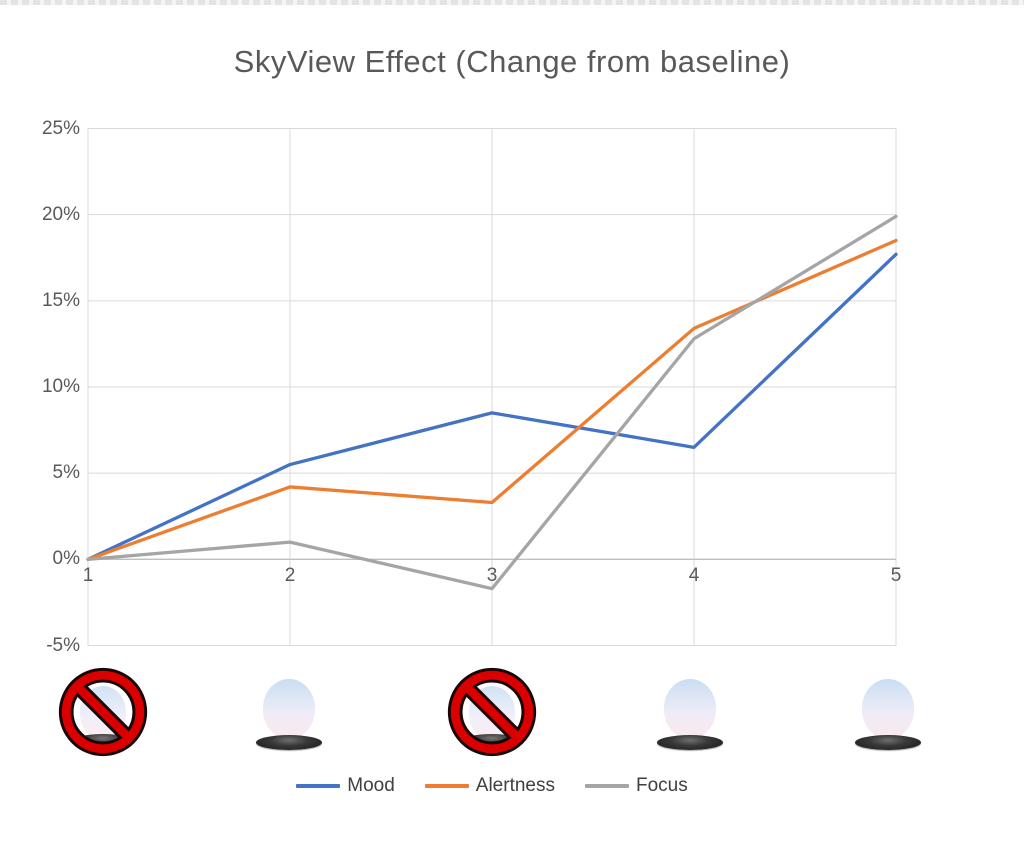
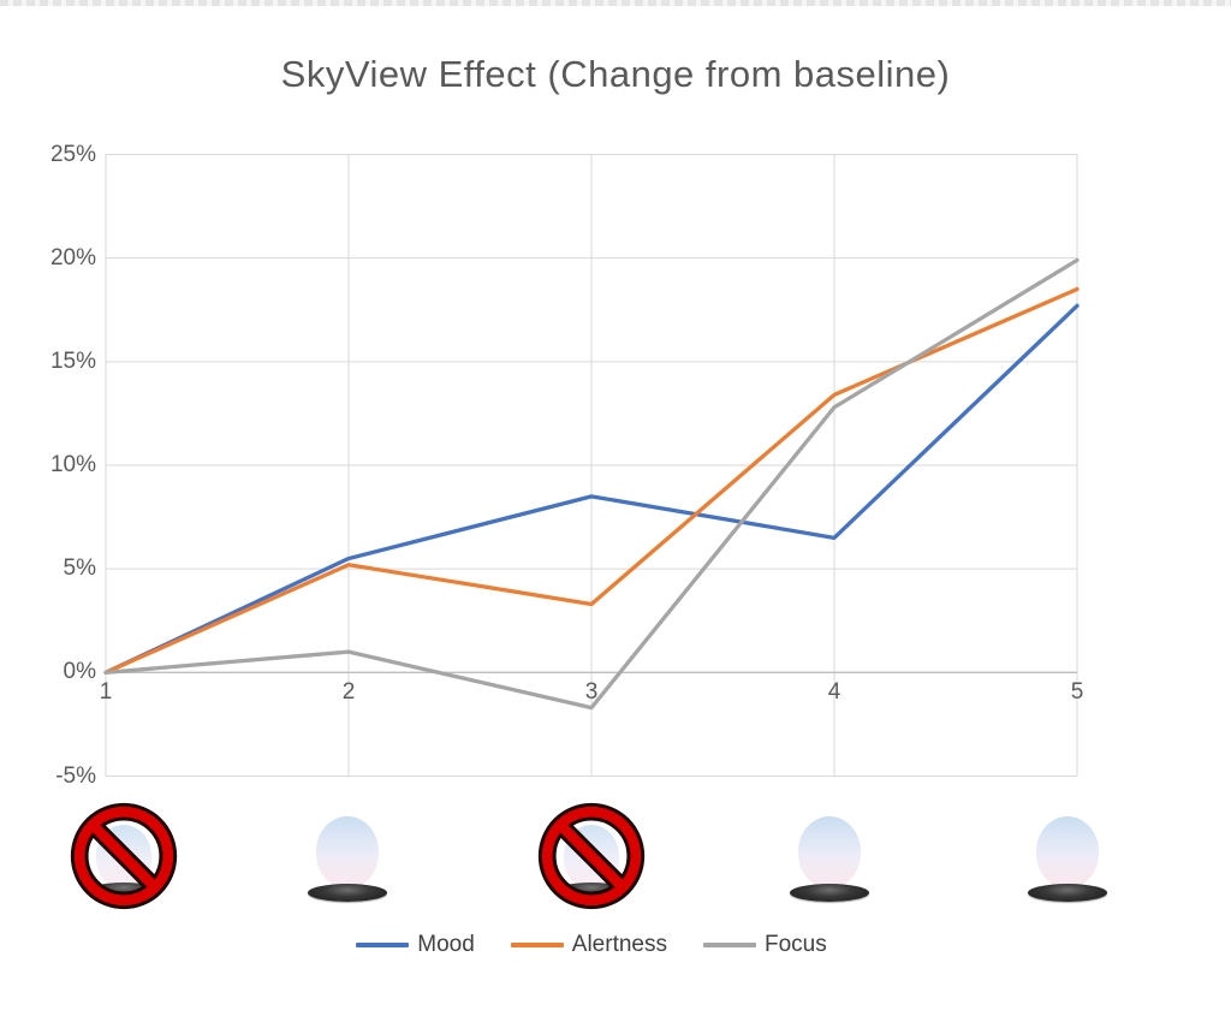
Alertness/2: 4.2% -> 5.2%
